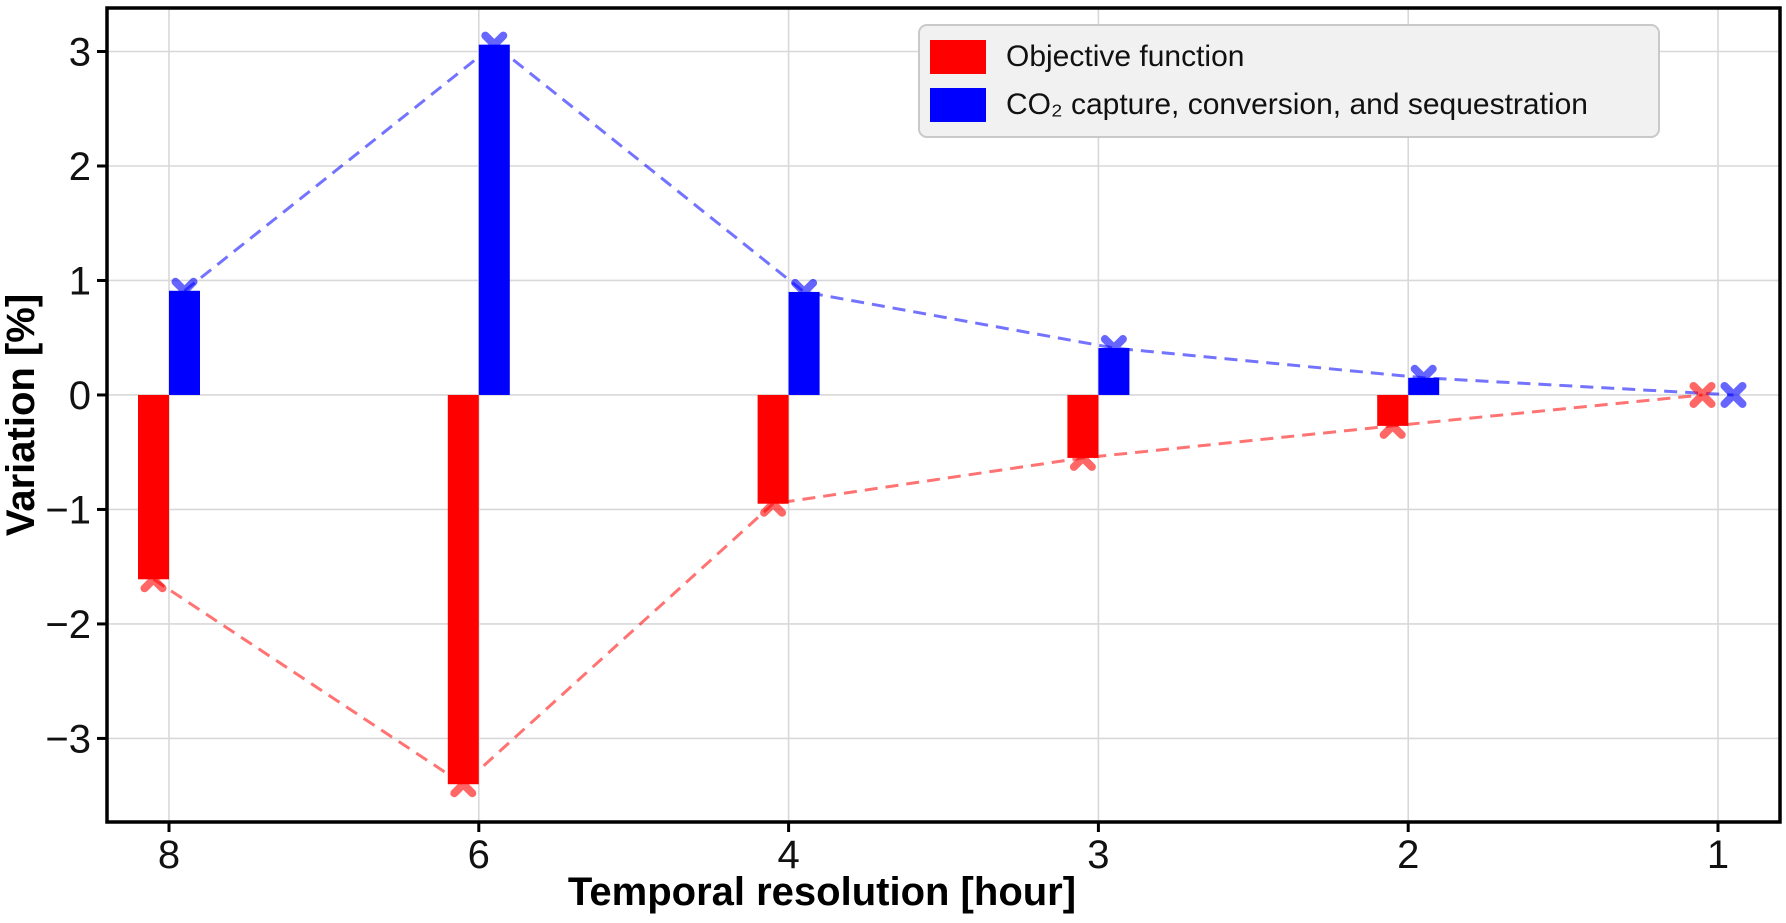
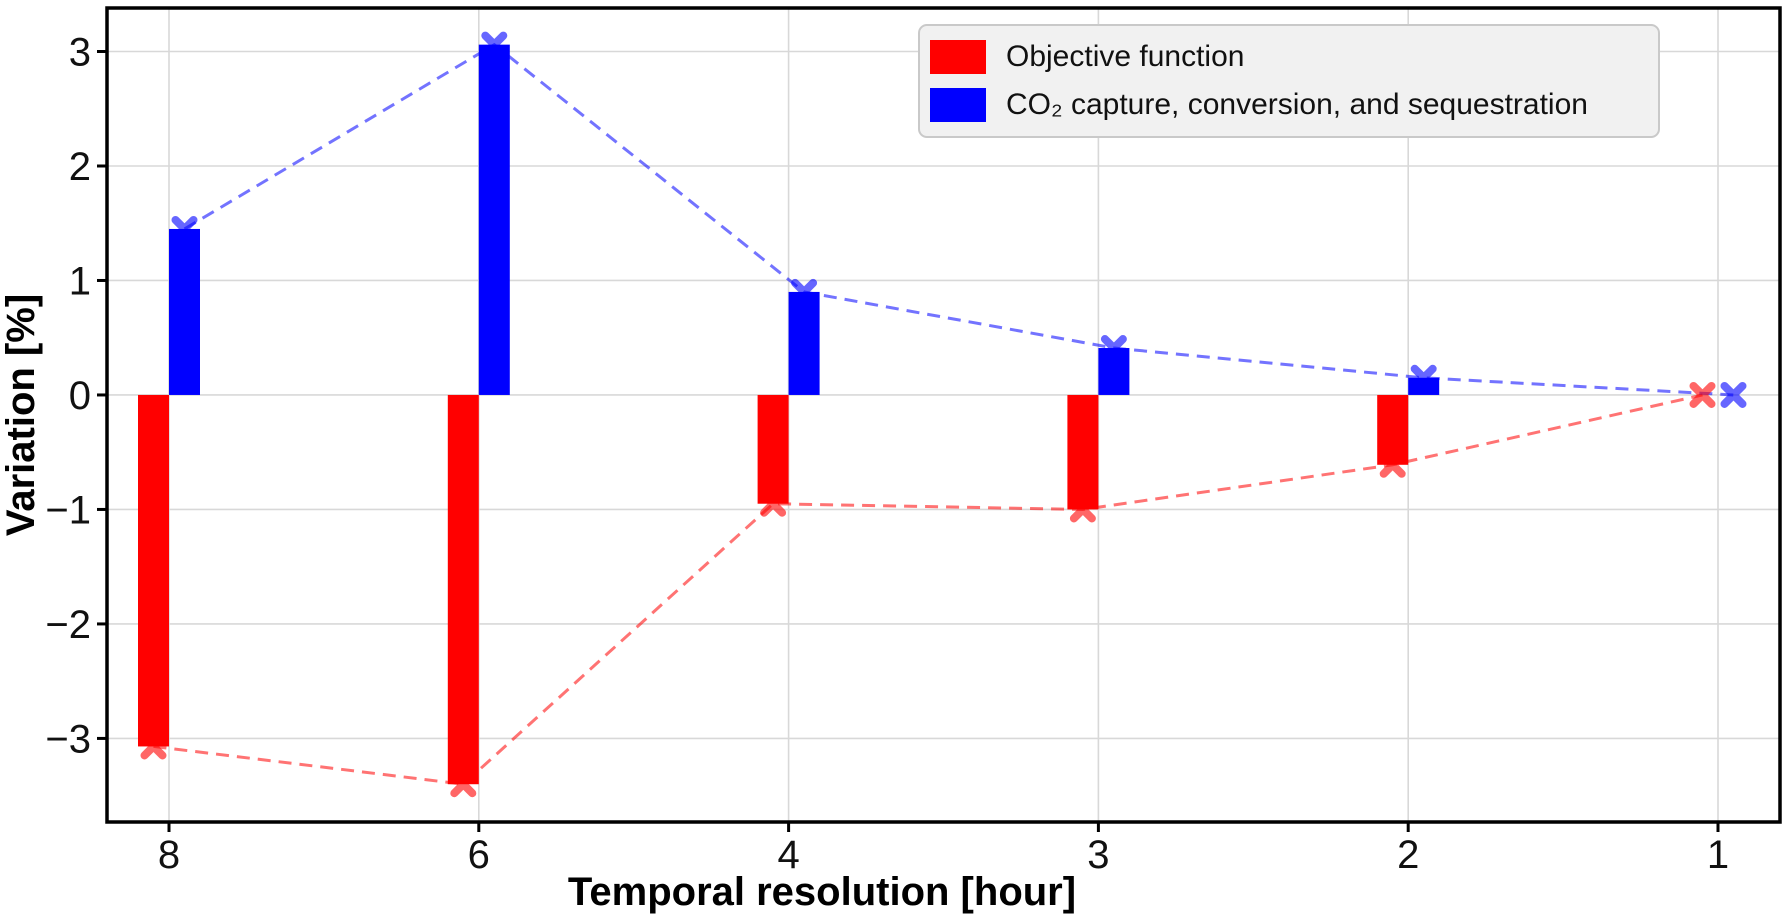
Objective function/8: -1.61 -> -3.07
CO₂ capture, conversion, and sequestration/8: 0.91 -> 1.45
Objective function/3: -0.55 -> -1.00
Objective function/2: -0.27 -> -0.61
